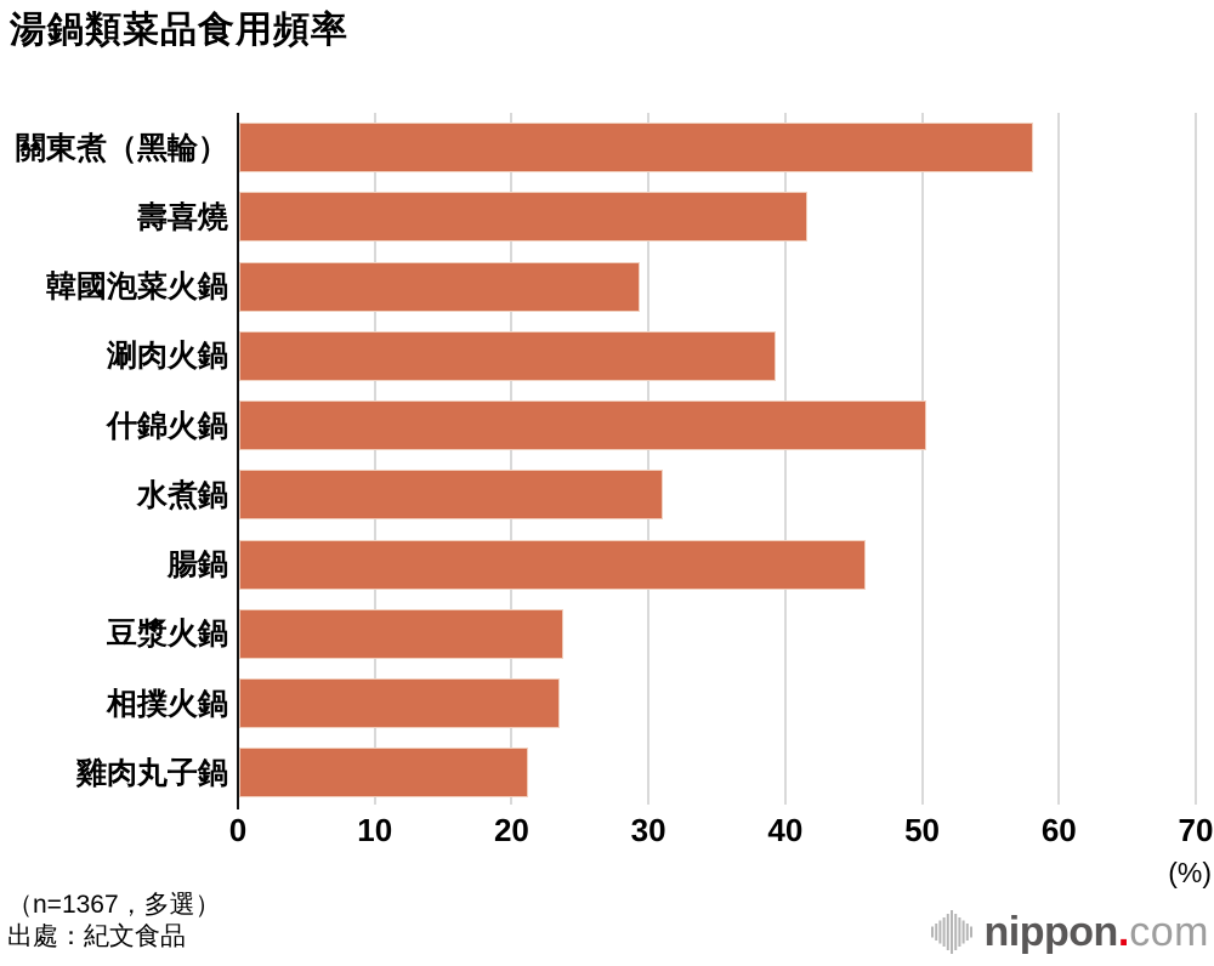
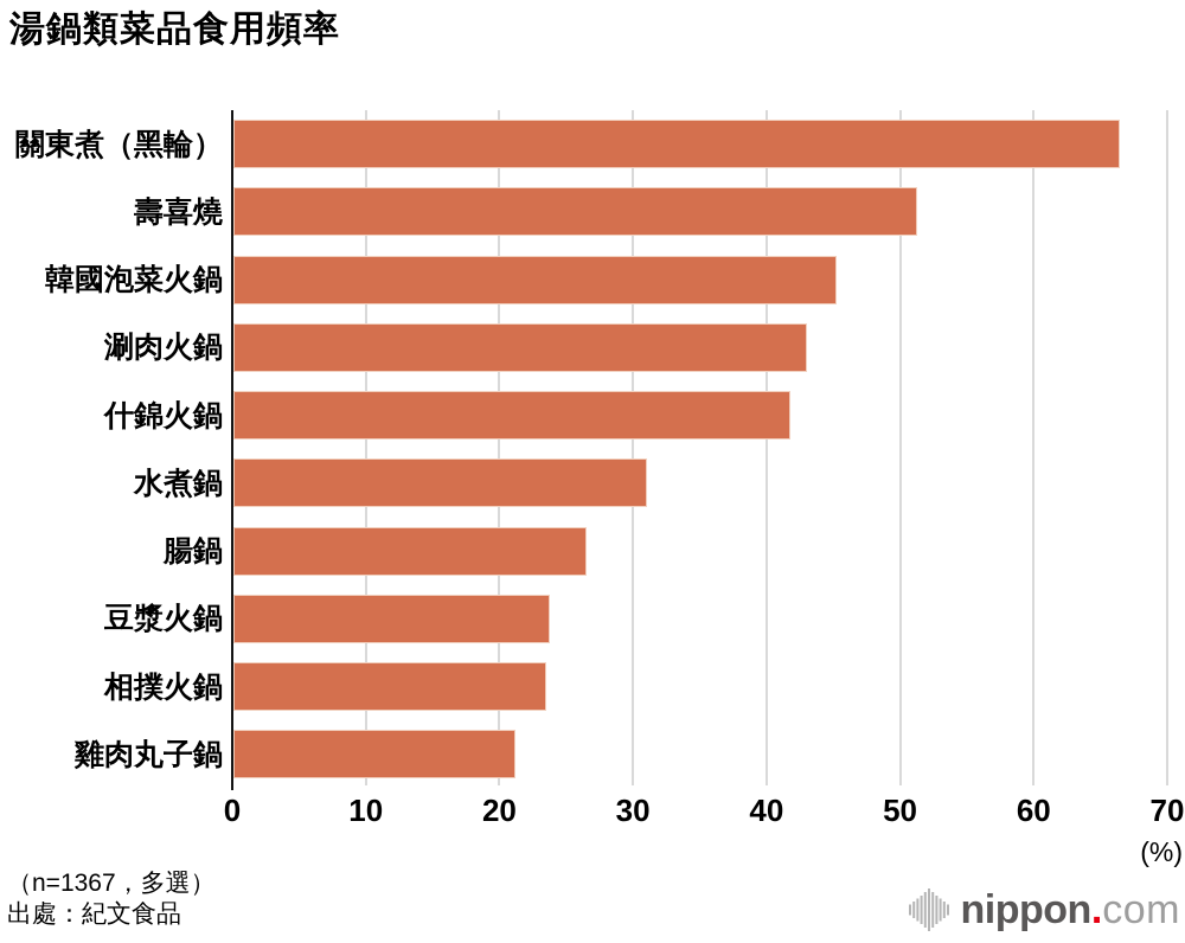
關東煮（黑輪）: 58.0 -> 66.4
壽喜燒: 41.5 -> 51.2
韓國泡菜火鍋: 29.3 -> 45.2
涮肉火鍋: 39.2 -> 42.9
什錦火鍋: 50.2 -> 41.7
腸鍋: 45.8 -> 26.4
